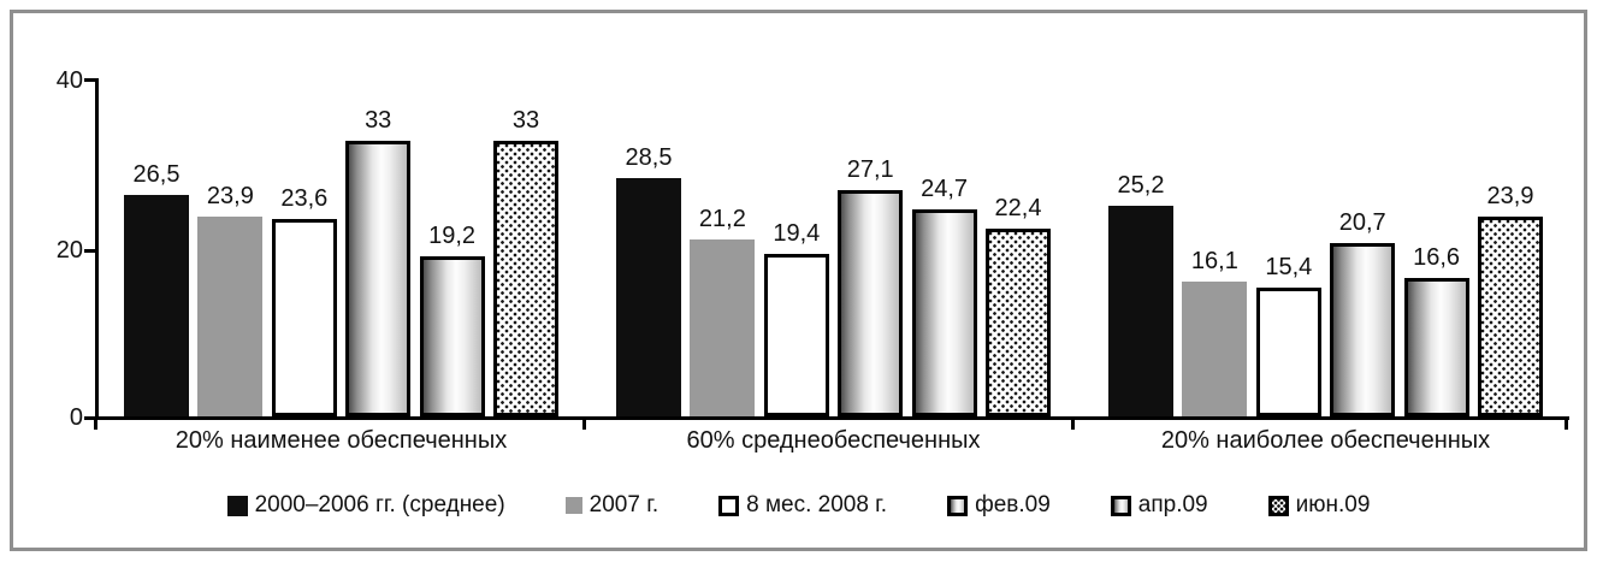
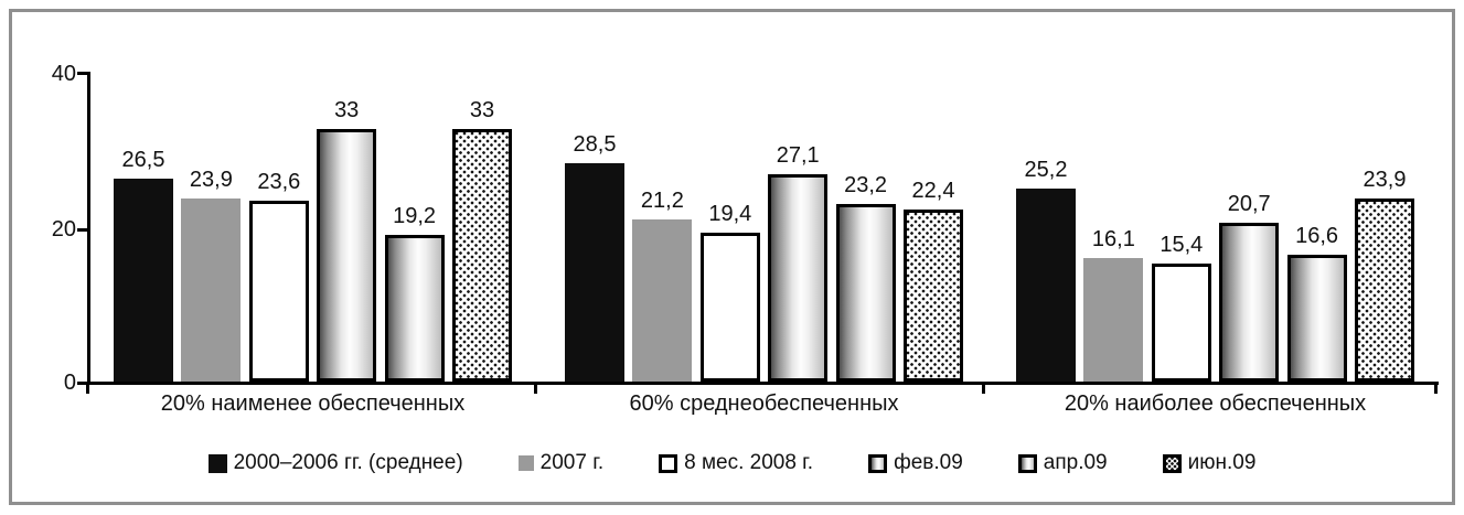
апр.09/60% среднеобеспеченных: 24,7 -> 23,2
